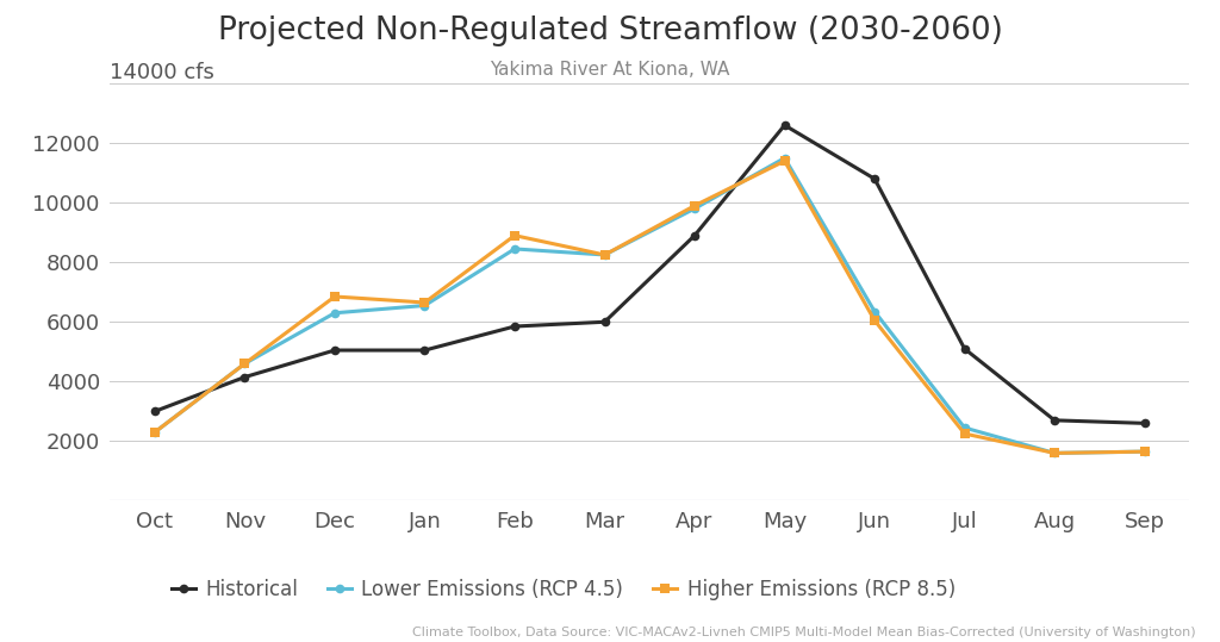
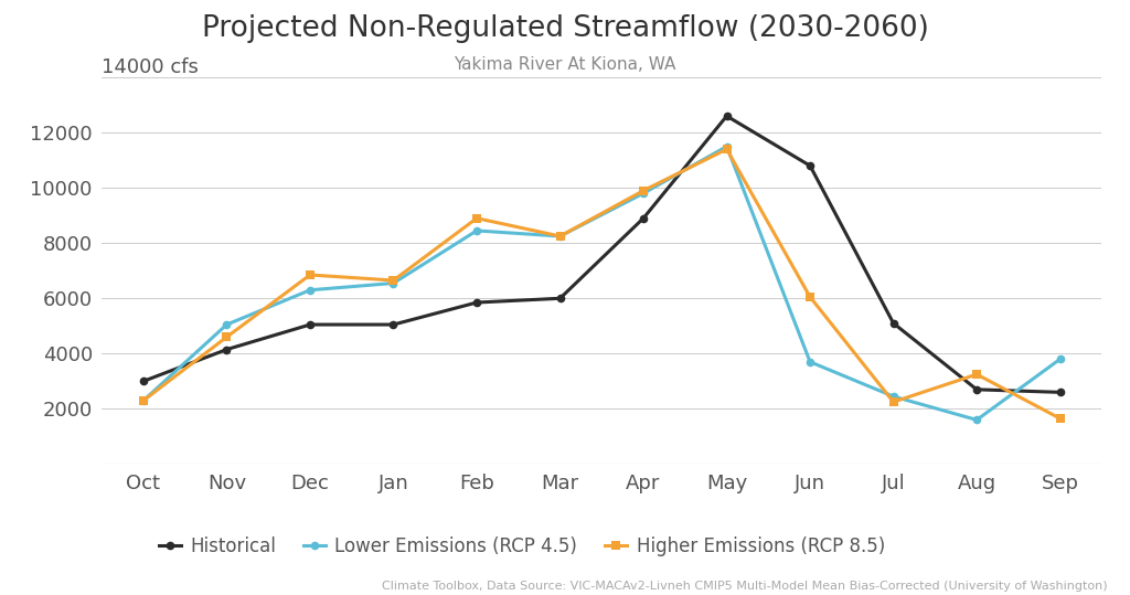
Lower Emissions (RCP 4.5)/Nov: 4600 -> 5050
Lower Emissions (RCP 4.5)/Jun: 6350 -> 3700
Higher Emissions (RCP 8.5)/Aug: 1600 -> 3250
Lower Emissions (RCP 4.5)/Sep: 1650 -> 3800
